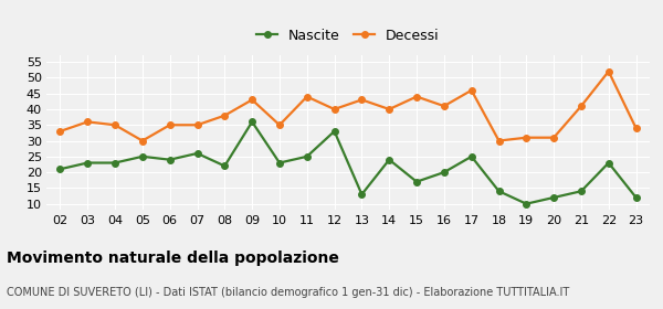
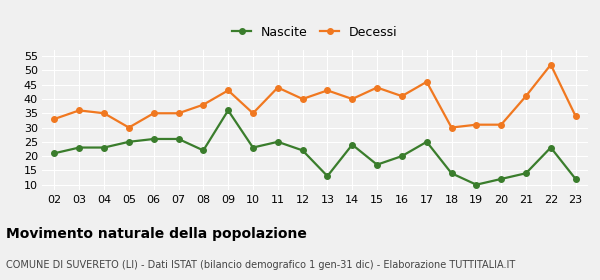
Nascite/06: 24 -> 26
Nascite/12: 33 -> 22
